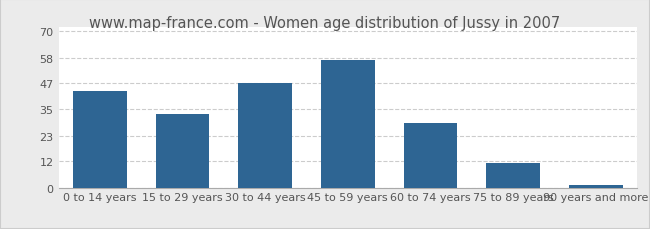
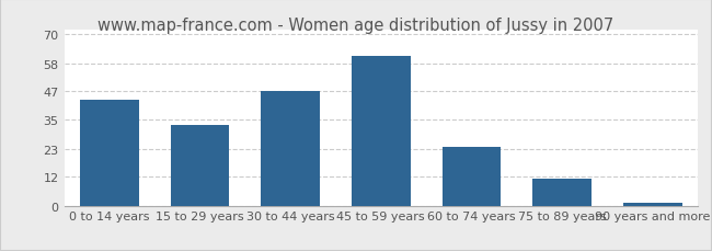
45 to 59 years: 57 -> 61
60 to 74 years: 29 -> 24
